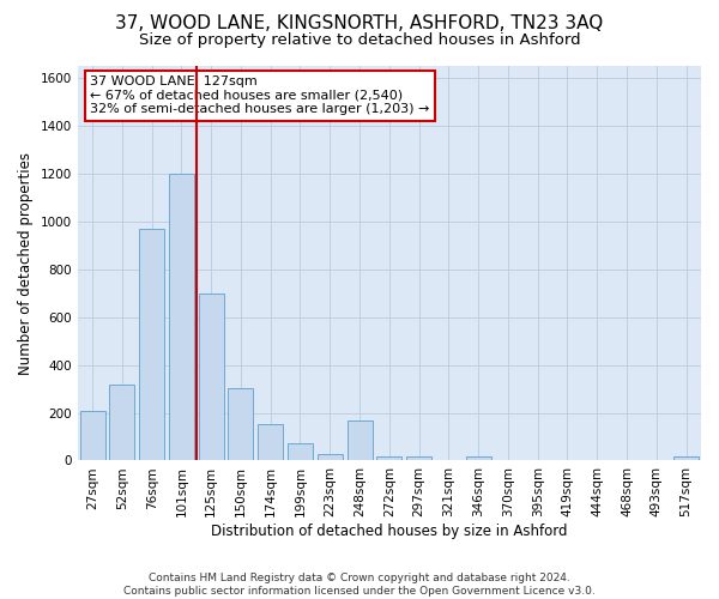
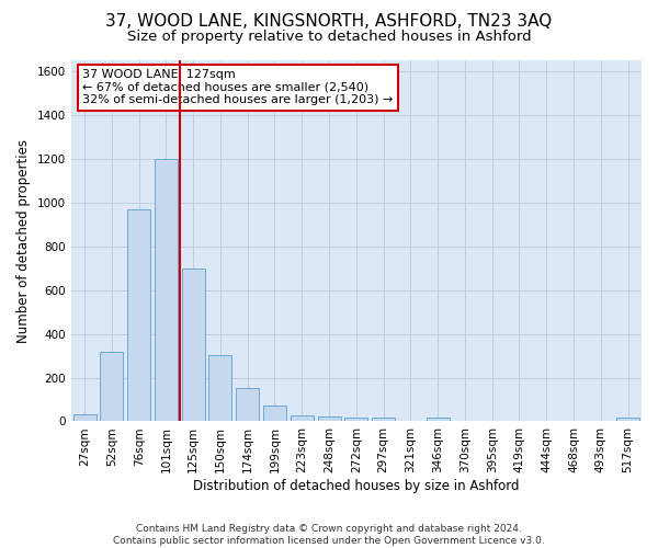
27sqm: 210 -> 30
248sqm: 170 -> 20
